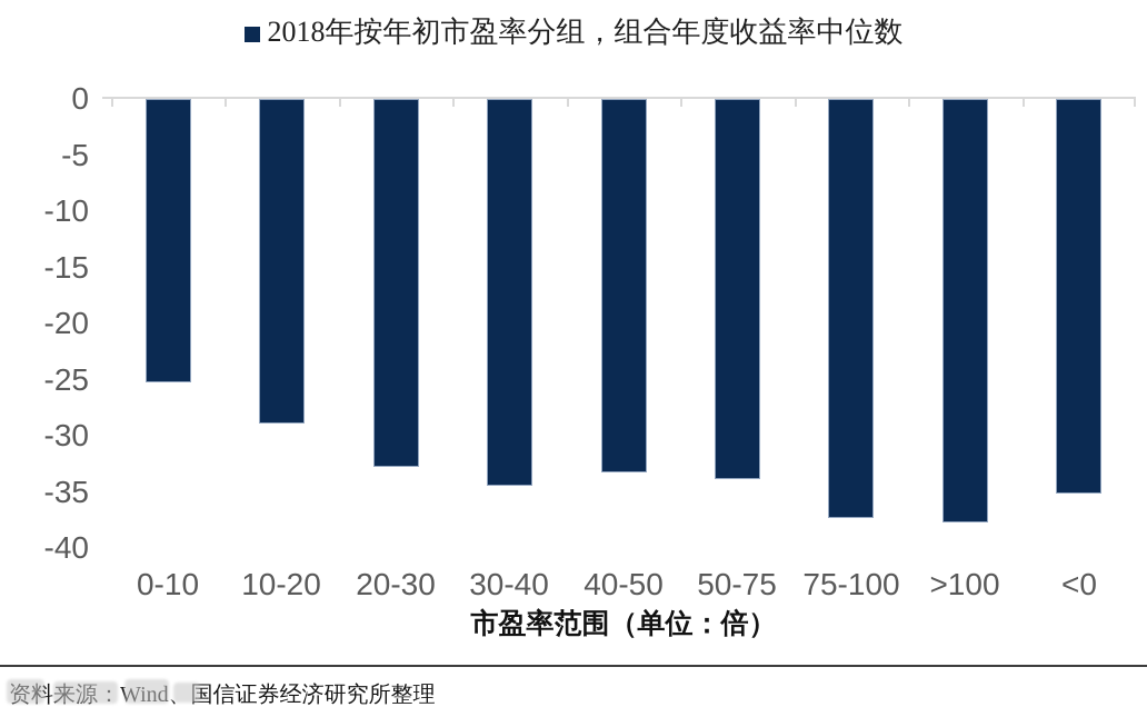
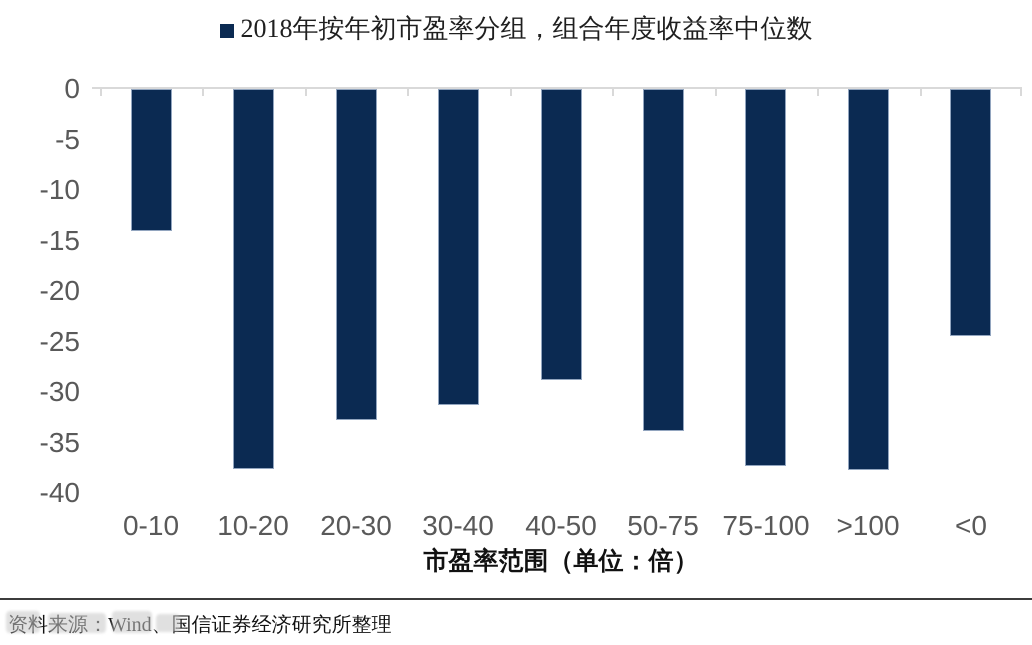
0-10: -25.2 -> -14.1
10-20: -28.9 -> -37.6
30-40: -34.5 -> -31.3
40-50: -33.3 -> -28.8
<0: -35.1 -> -24.5
